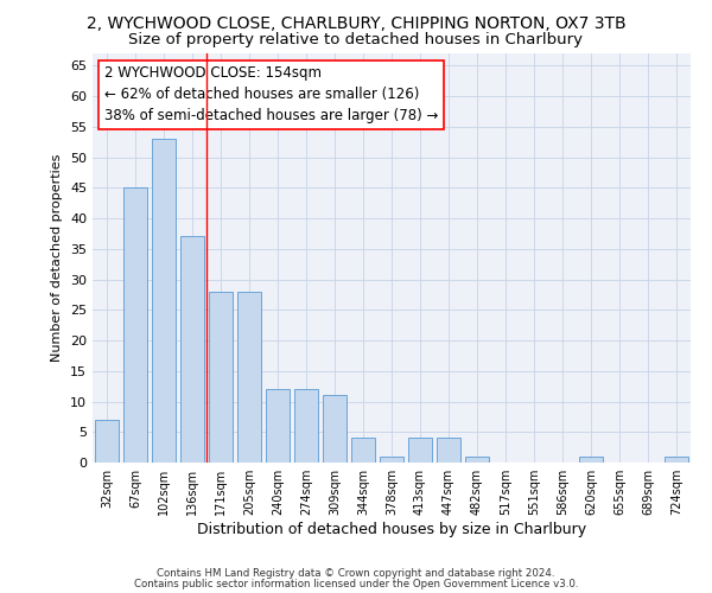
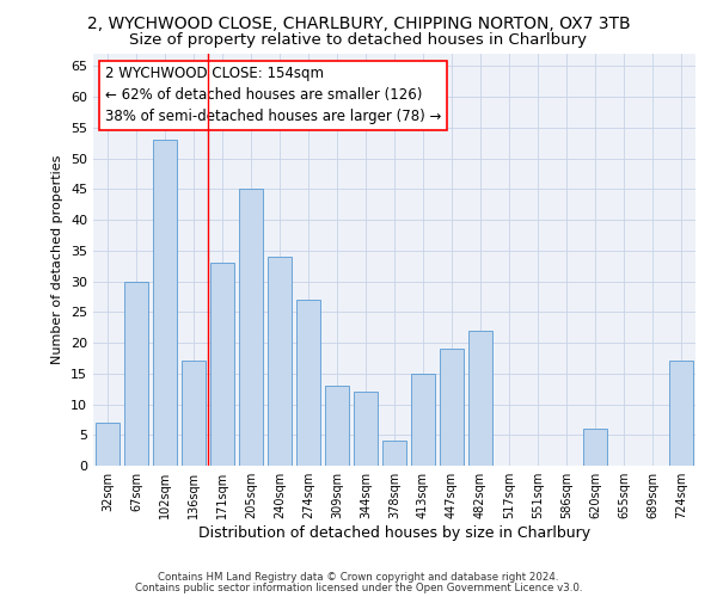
67sqm: 45 -> 30
136sqm: 37 -> 17
171sqm: 28 -> 33
205sqm: 28 -> 45
240sqm: 12 -> 34
274sqm: 12 -> 27
309sqm: 11 -> 13
344sqm: 4 -> 12
378sqm: 1 -> 4
413sqm: 4 -> 15
447sqm: 4 -> 19
482sqm: 1 -> 22
620sqm: 1 -> 6
724sqm: 1 -> 17
